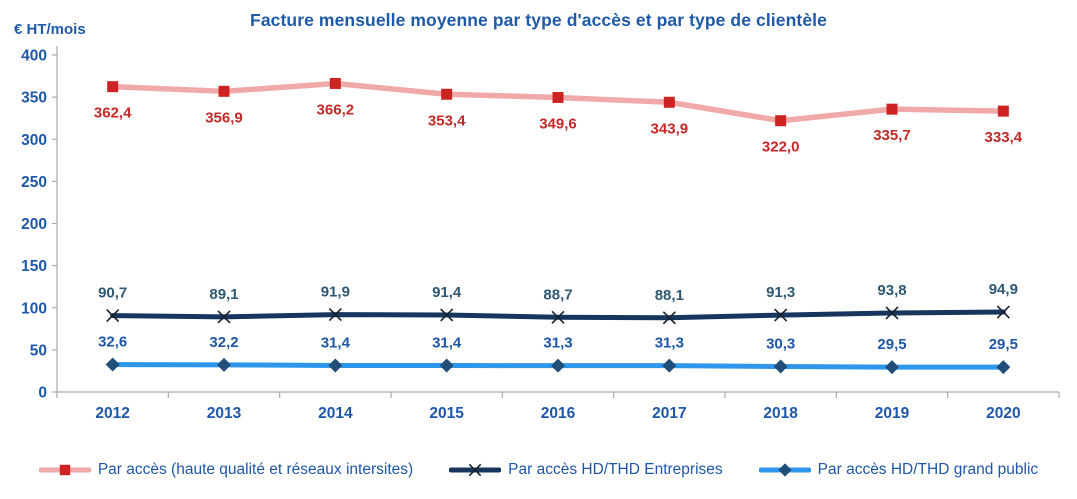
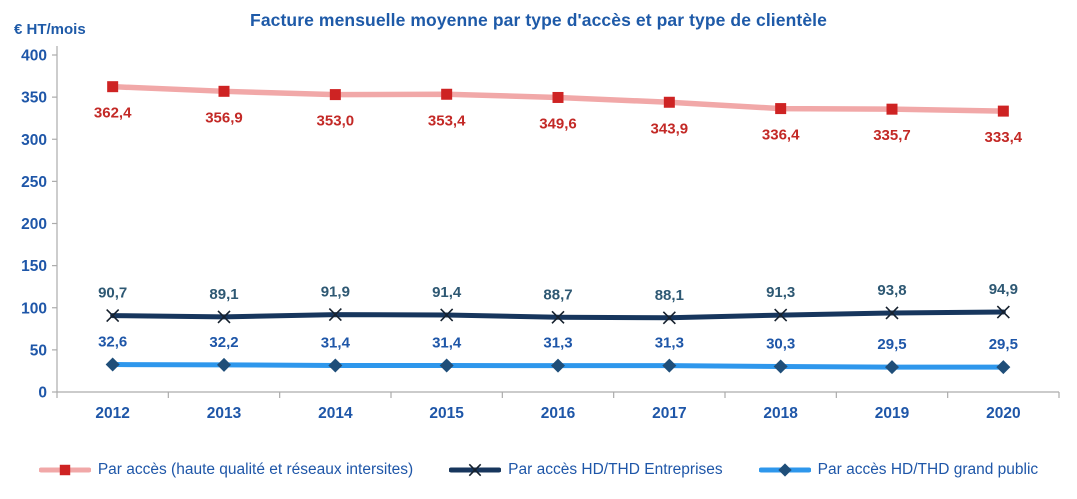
Par accès (haute qualité et réseaux intersites)/2014: 366,2 -> 353,0
Par accès (haute qualité et réseaux intersites)/2018: 322,0 -> 336,4
